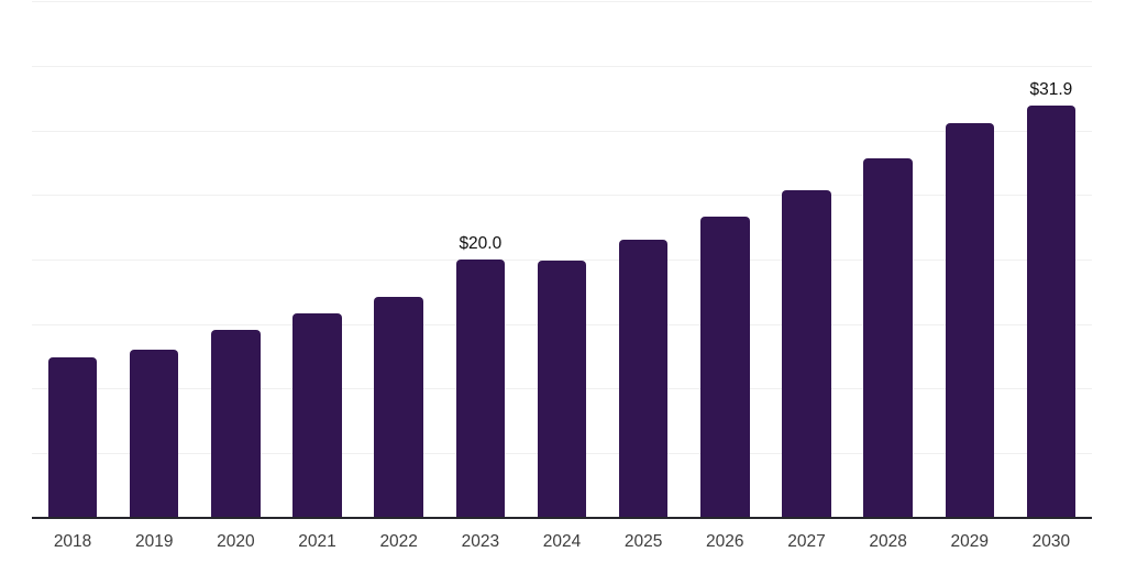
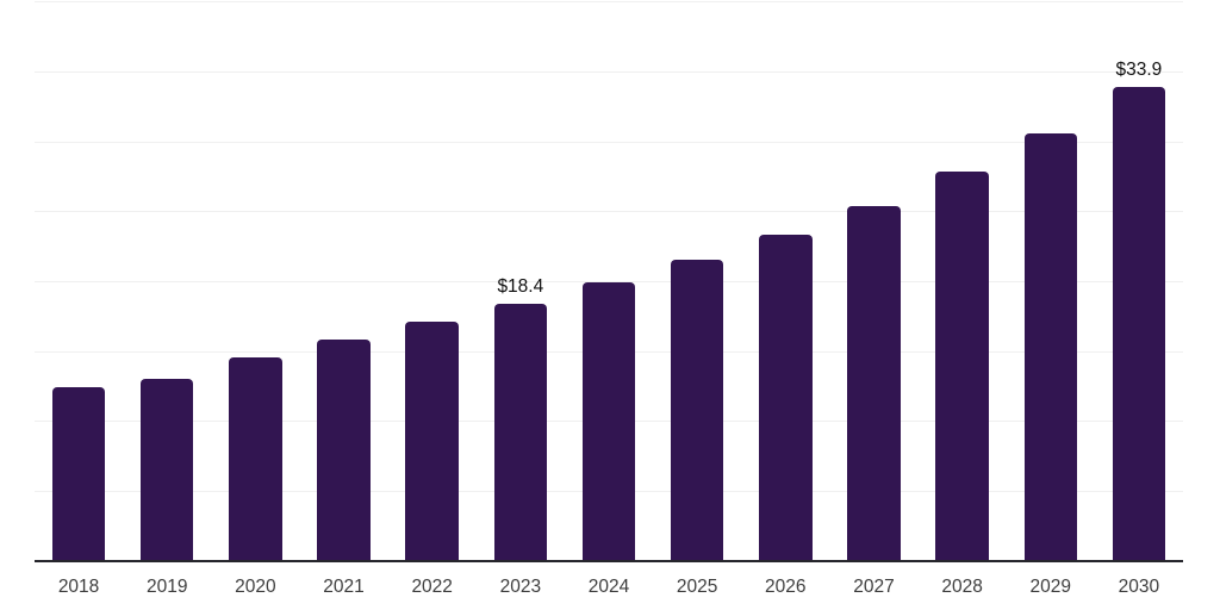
2023: $20.0 -> $18.4
2030: $31.9 -> $33.9
